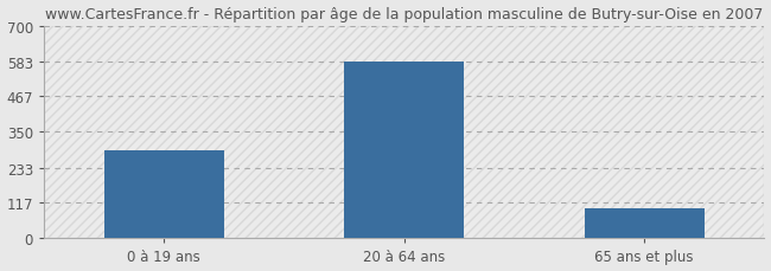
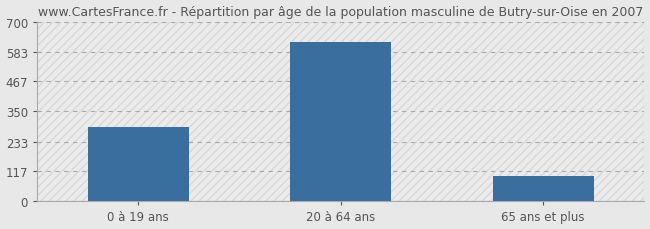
20 à 64 ans: 580 -> 620
